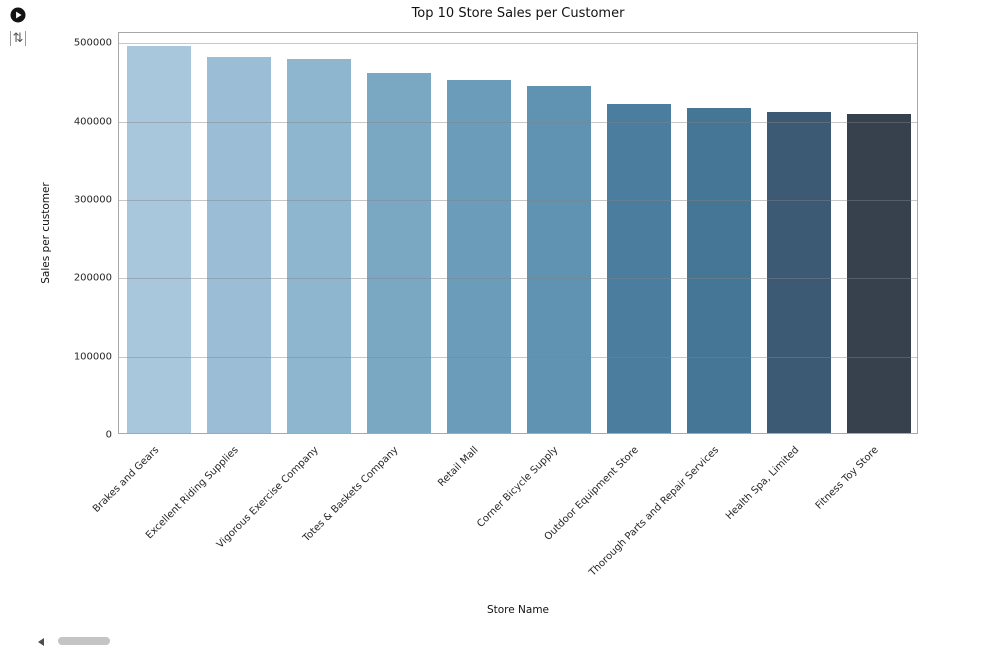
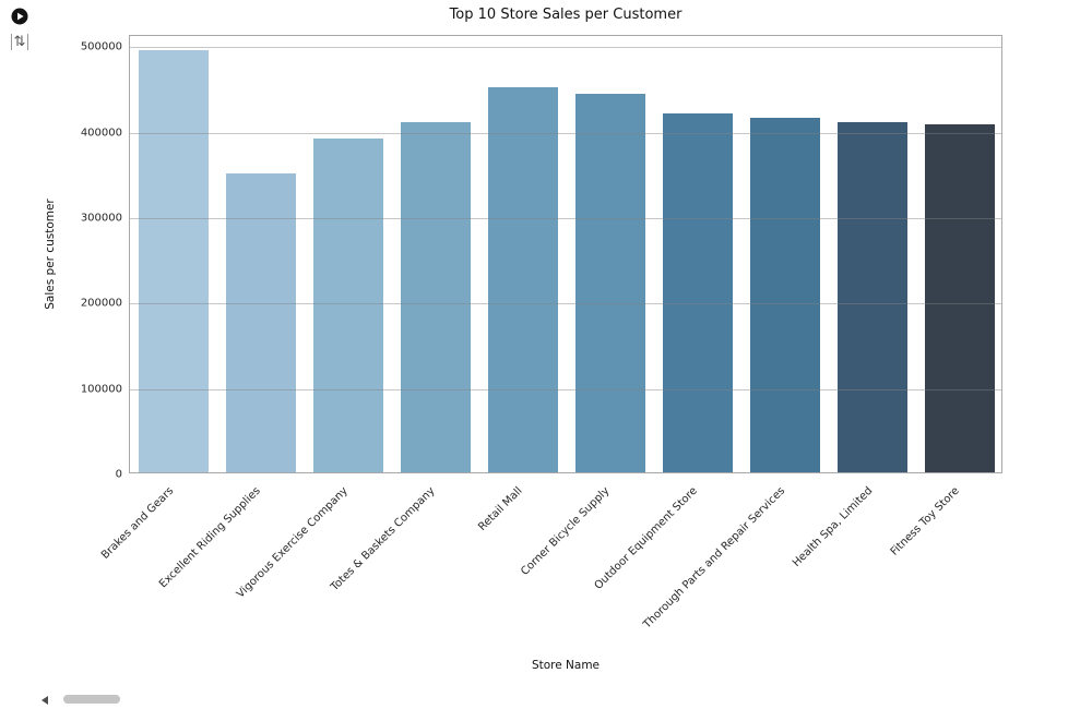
Excellent Riding Supplies: 480000 -> 350000
Vigorous Exercise Company: 480000 -> 390000
Totes & Baskets Company: 460000 -> 410000
